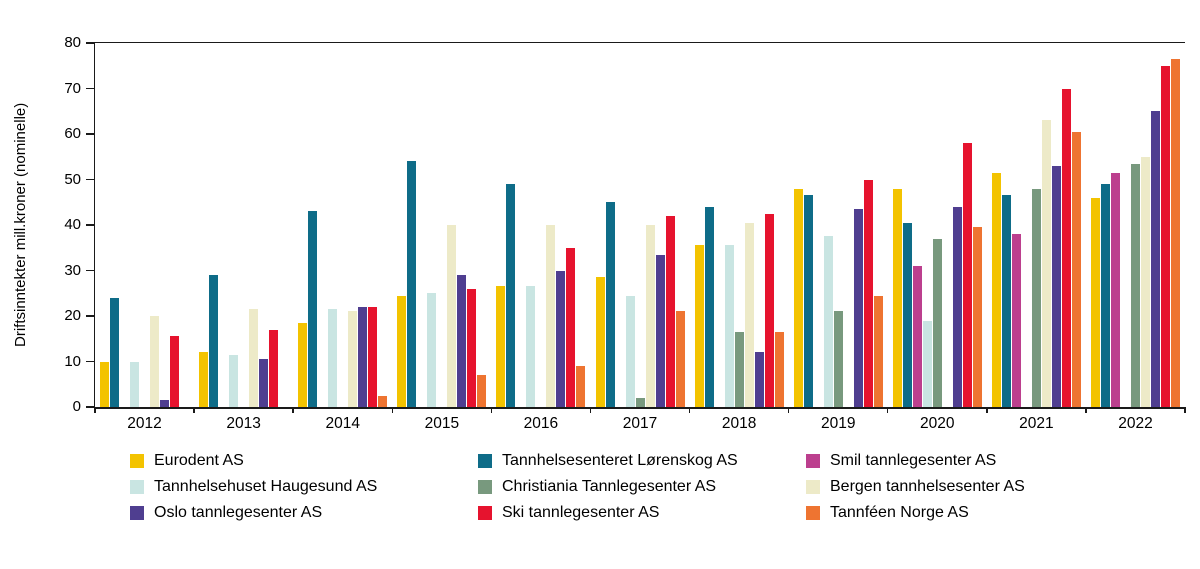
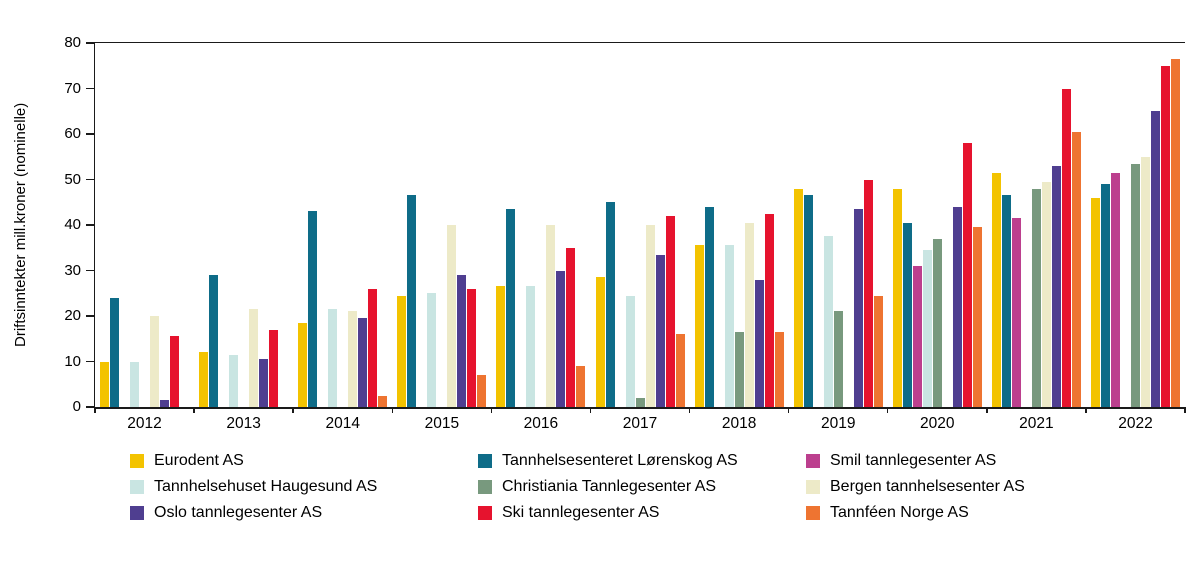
Oslo tannlegesenter AS/2014: 22 -> 20
Ski tannlegesenter AS/2014: 22 -> 26
Tannhelsesenteret Lørenskog AS/2015: 54 -> 46
Tannhelsesenteret Lørenskog AS/2016: 49 -> 44
Tannféen Norge AS/2017: 21 -> 16
Oslo tannlegesenter AS/2018: 12 -> 28
Tannhelsehuset Haugesund AS/2020: 19 -> 34
Smil tannlegesenter AS/2021: 38 -> 42
Bergen tannhelsesenter AS/2021: 63 -> 50
